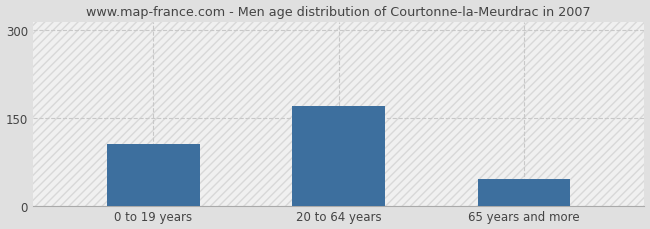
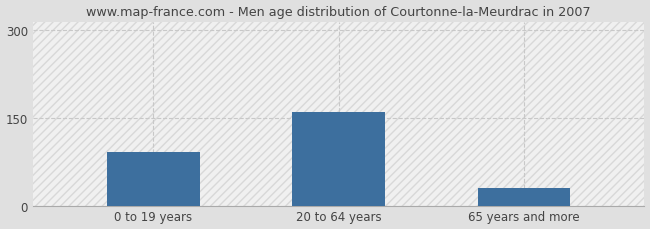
0 to 19 years: 105 -> 92
20 to 64 years: 170 -> 160
65 years and more: 45 -> 30
